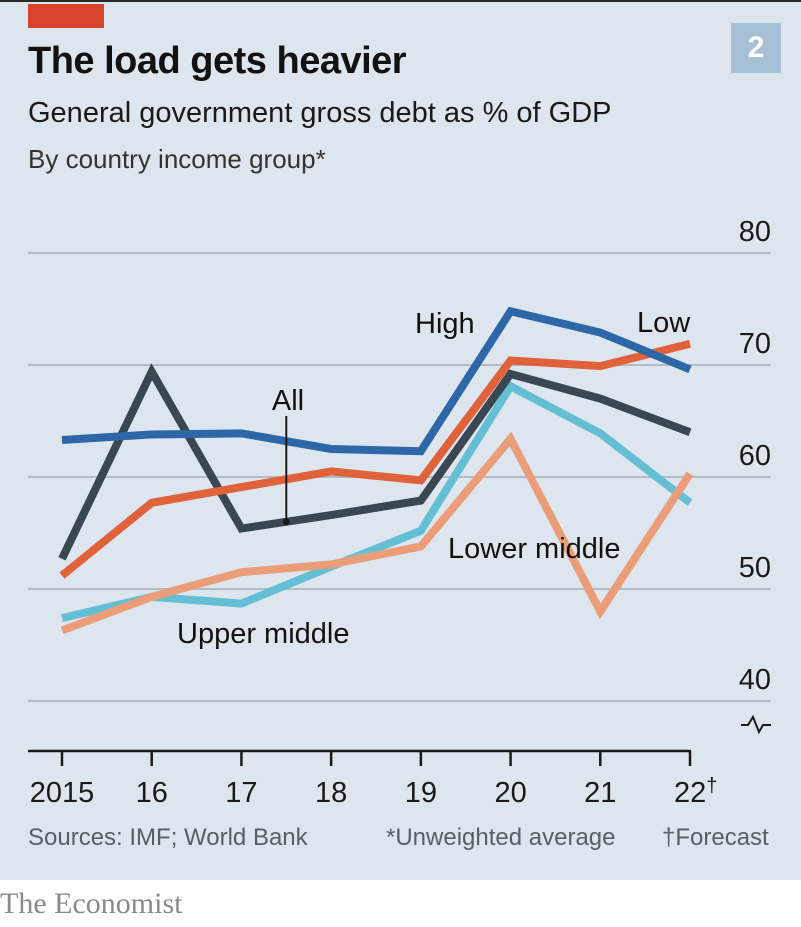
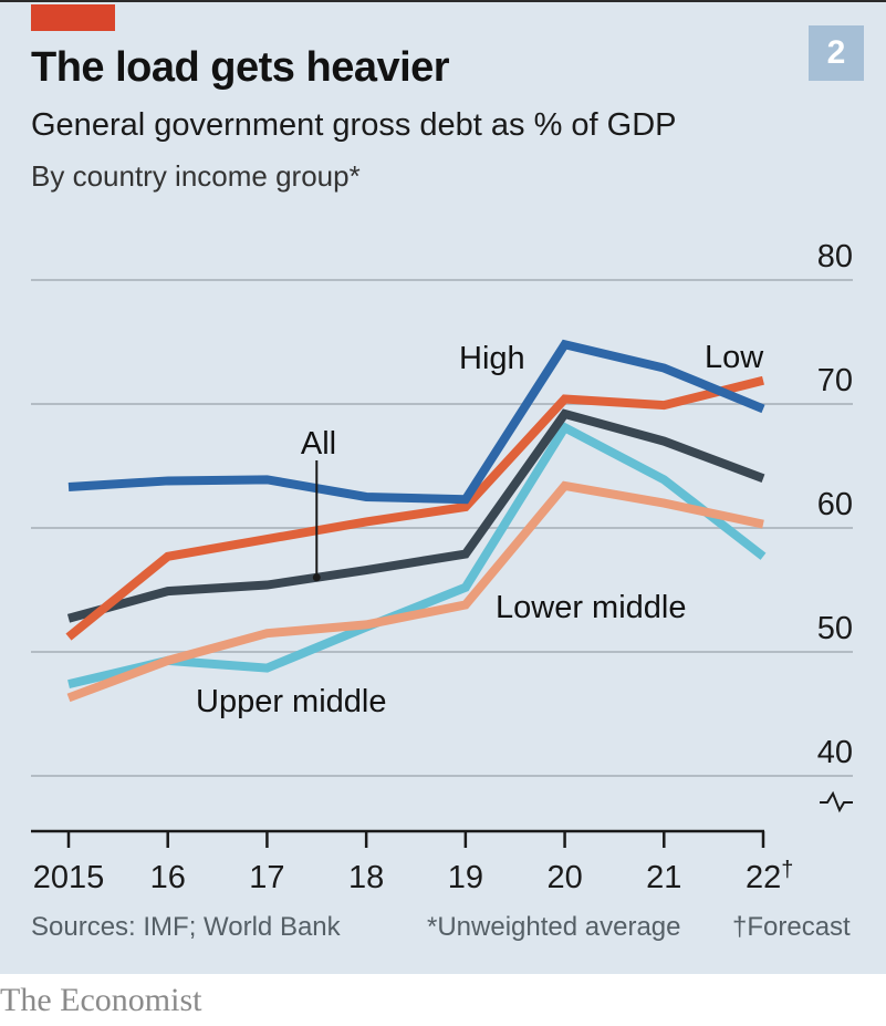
All/16: 69.4 -> 54.9
Low/19: 59.7 -> 61.7
Lower middle/21: 48.0 -> 62.0
